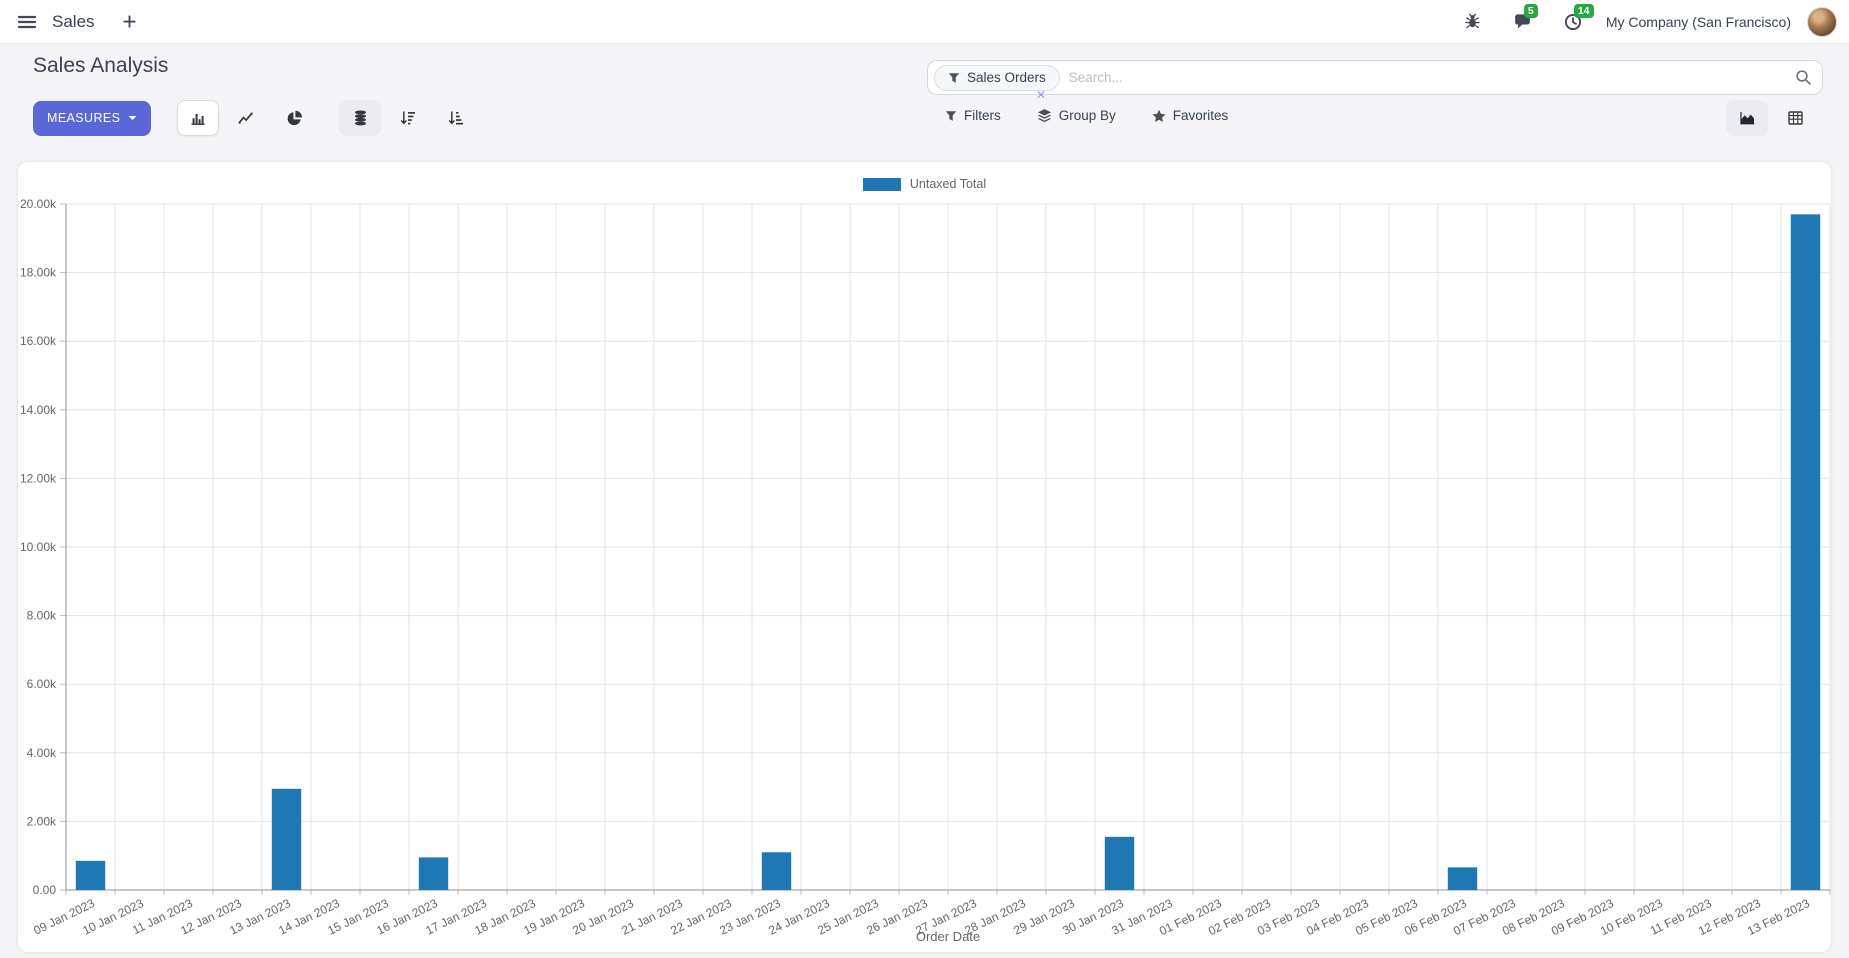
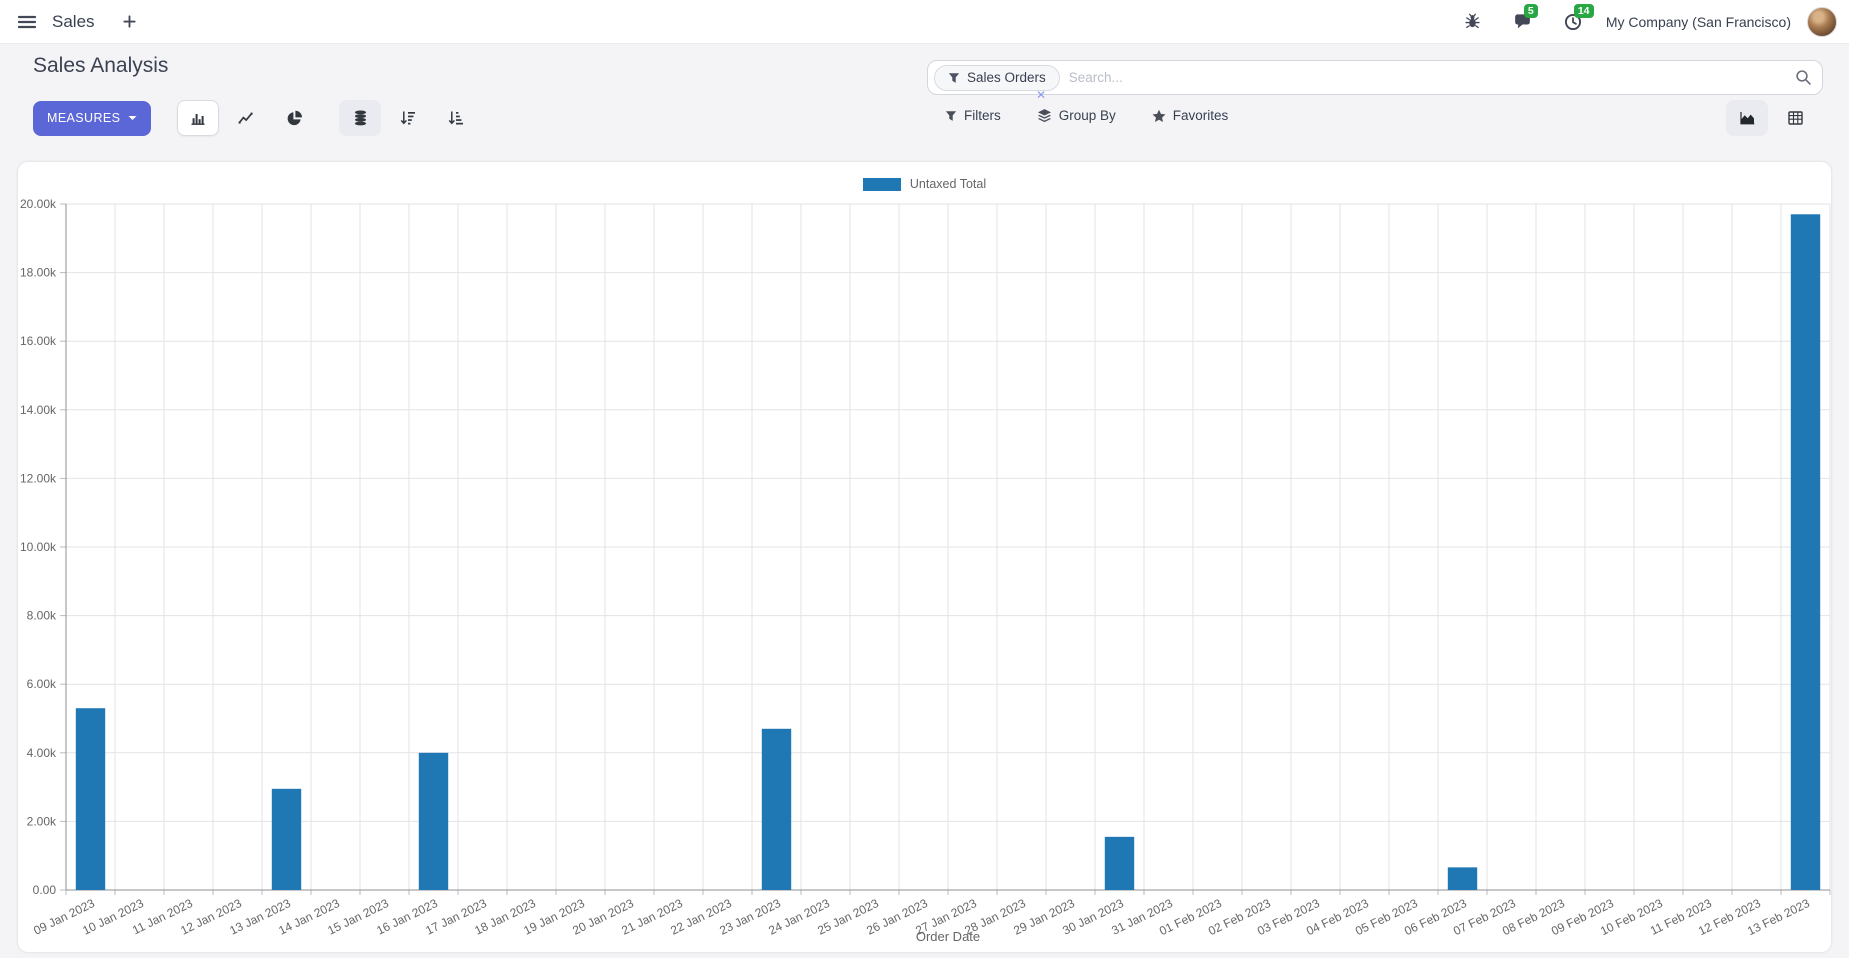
09 Jan 2023: 0.8k -> 5.3k
16 Jan 2023: 1.0k -> 4.0k
23 Jan 2023: 1.1k -> 4.7k
